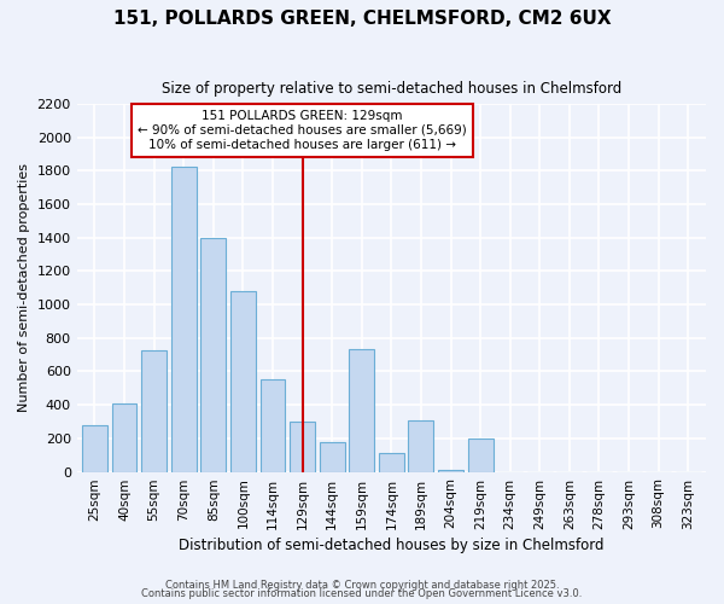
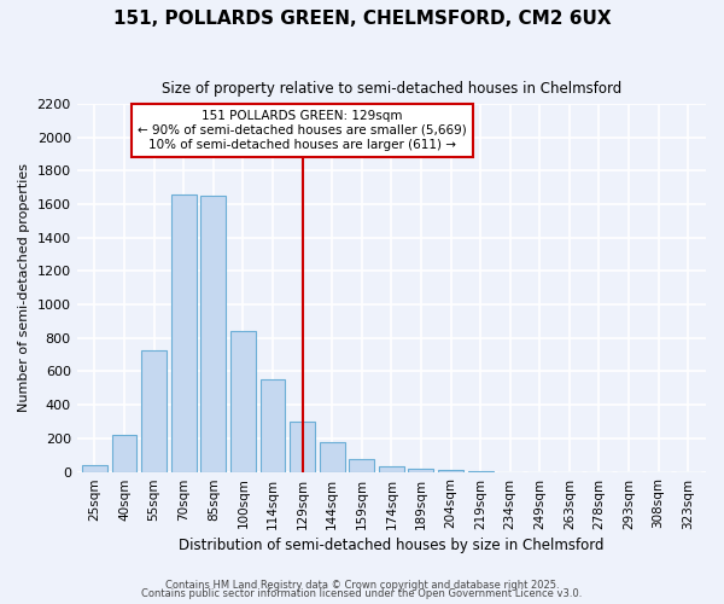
25sqm: 280 -> 40
40sqm: 410 -> 220
70sqm: 1820 -> 1660
85sqm: 1400 -> 1650
100sqm: 1080 -> 840
159sqm: 730 -> 80
174sqm: 110 -> 40
189sqm: 310 -> 20
219sqm: 200 -> 0
